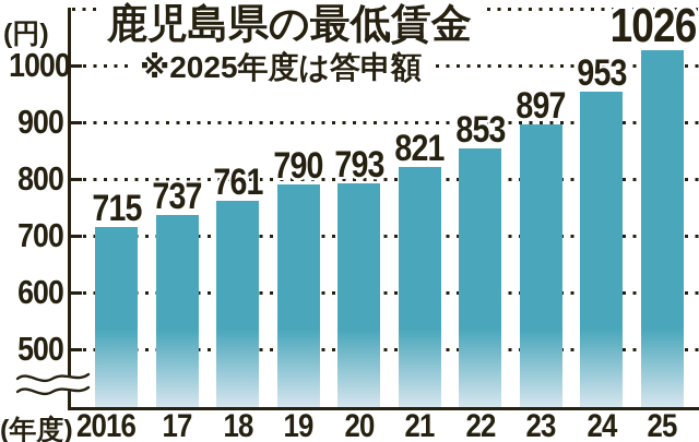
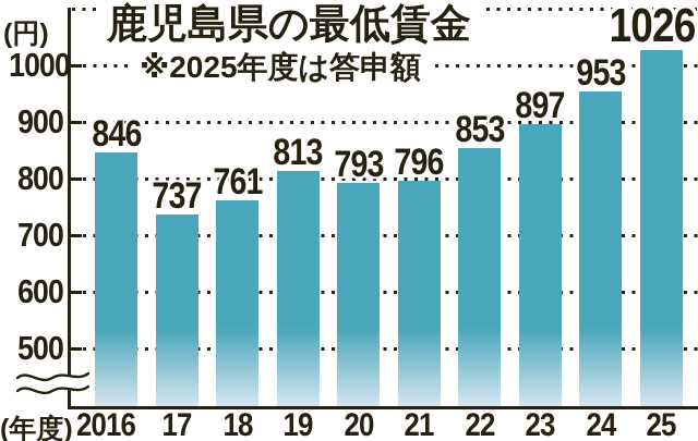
2016: 715 -> 846
19: 790 -> 813
21: 821 -> 796
